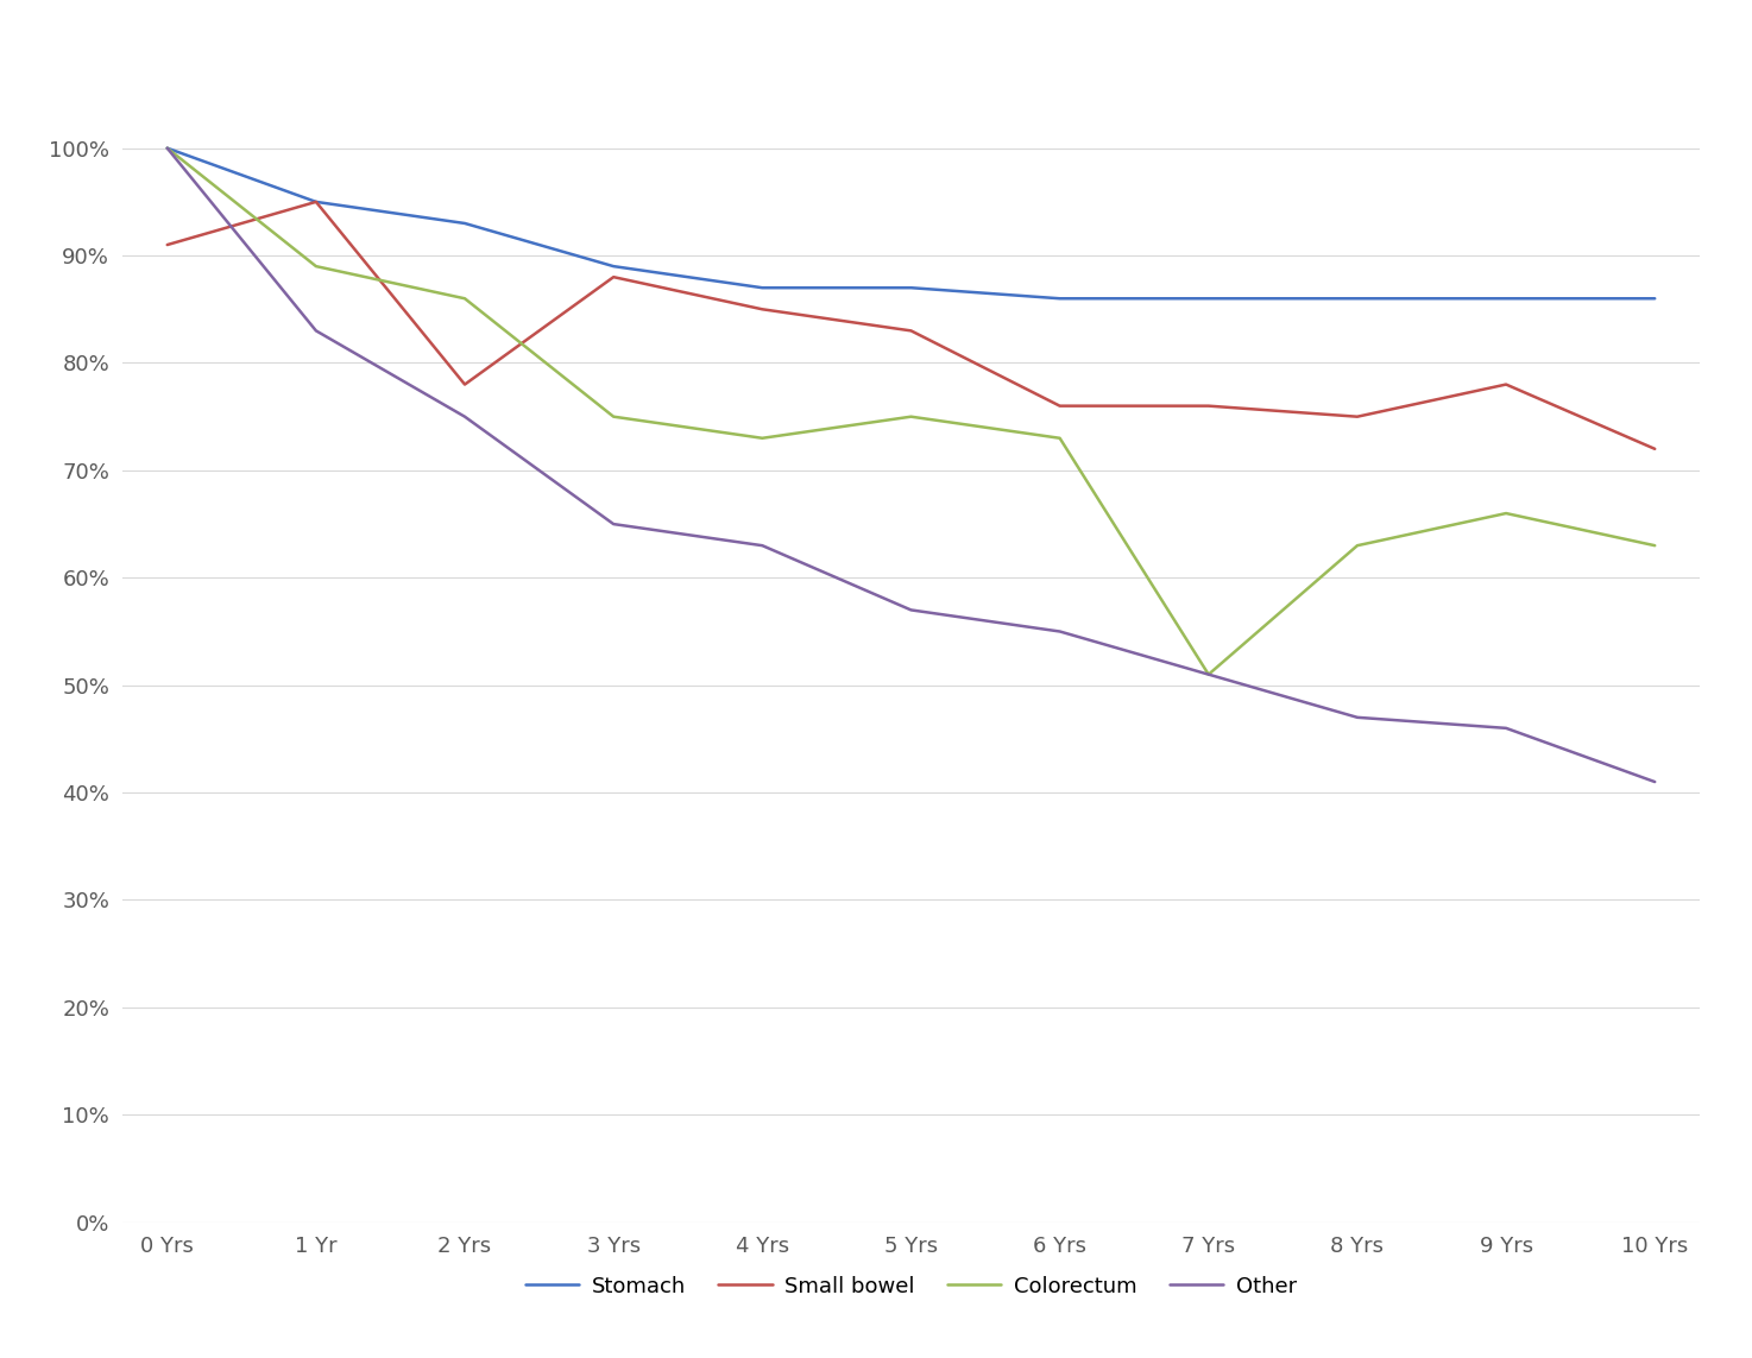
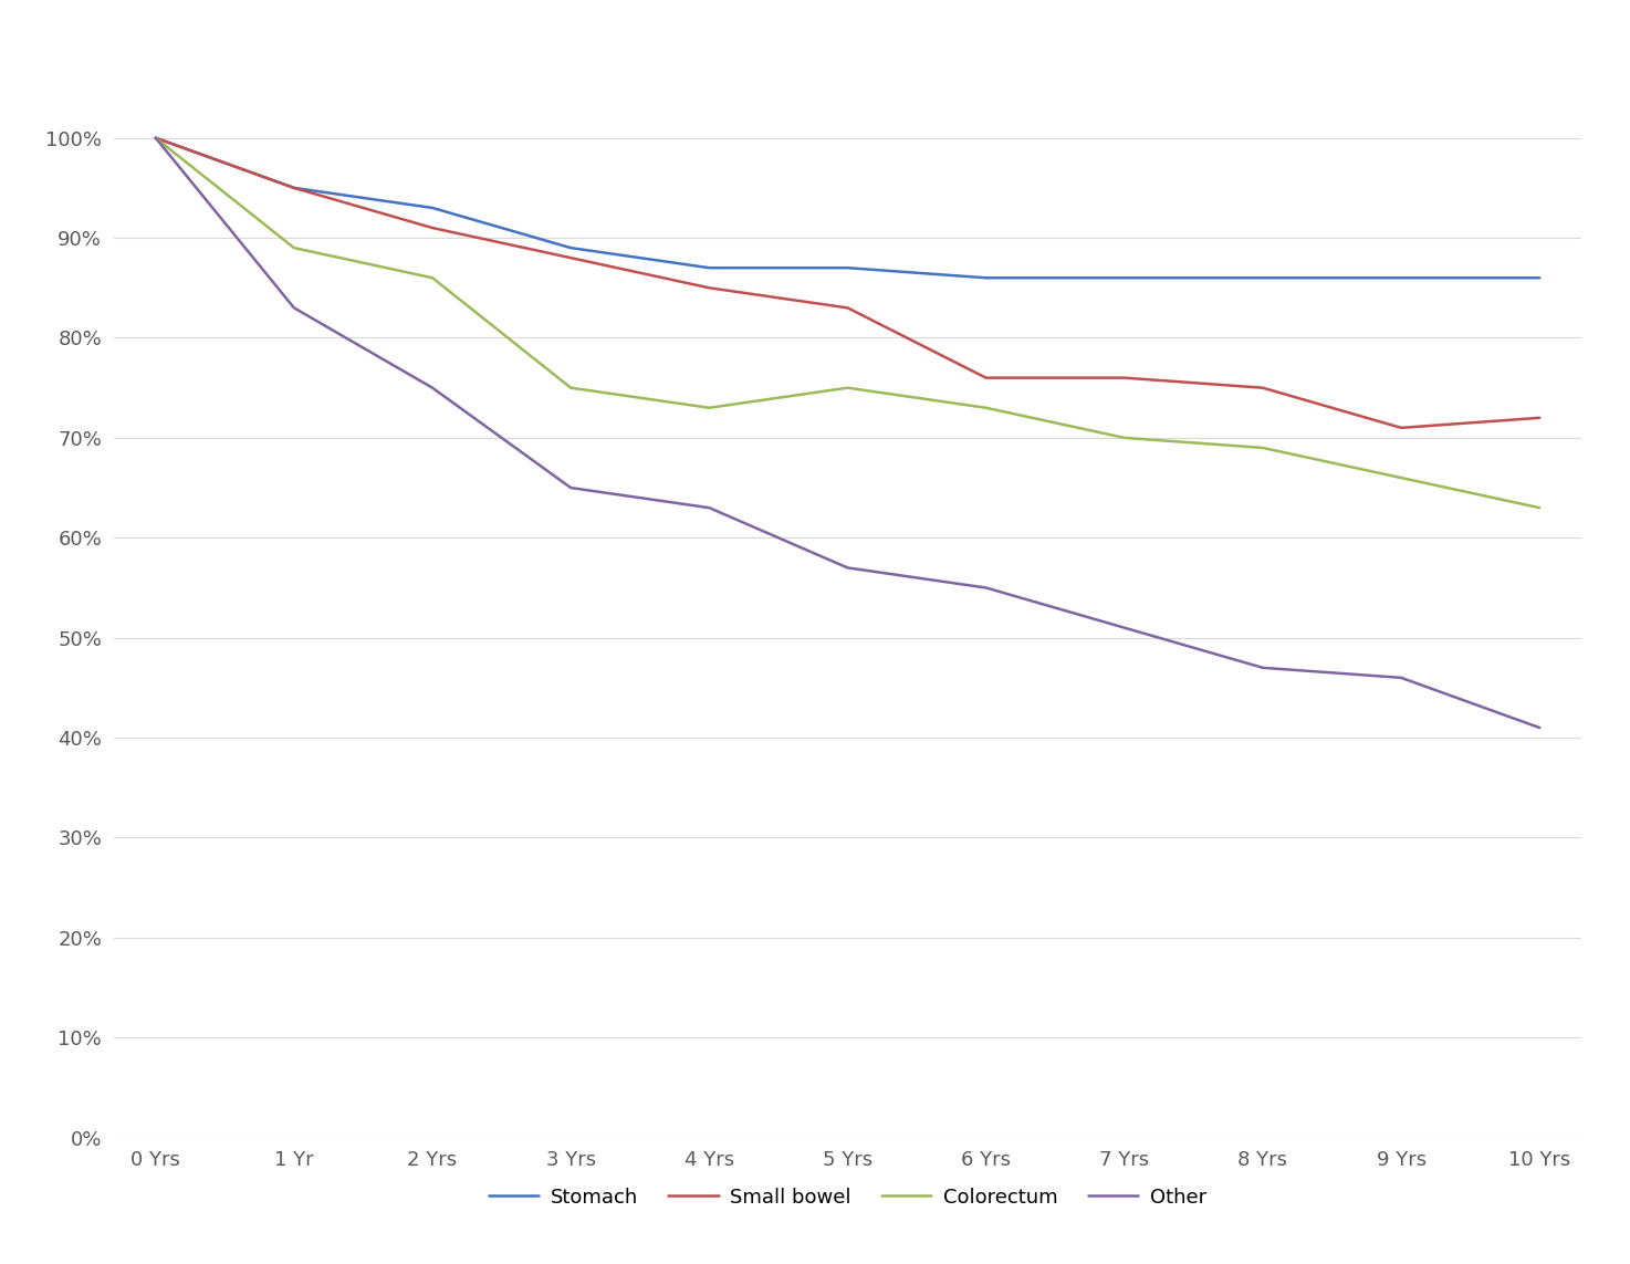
Small bowel/0 Yrs: 91% -> 100%
Small bowel/2 Yrs: 78% -> 91%
Colorectum/7 Yrs: 51% -> 70%
Colorectum/8 Yrs: 63% -> 69%
Small bowel/9 Yrs: 78% -> 71%
